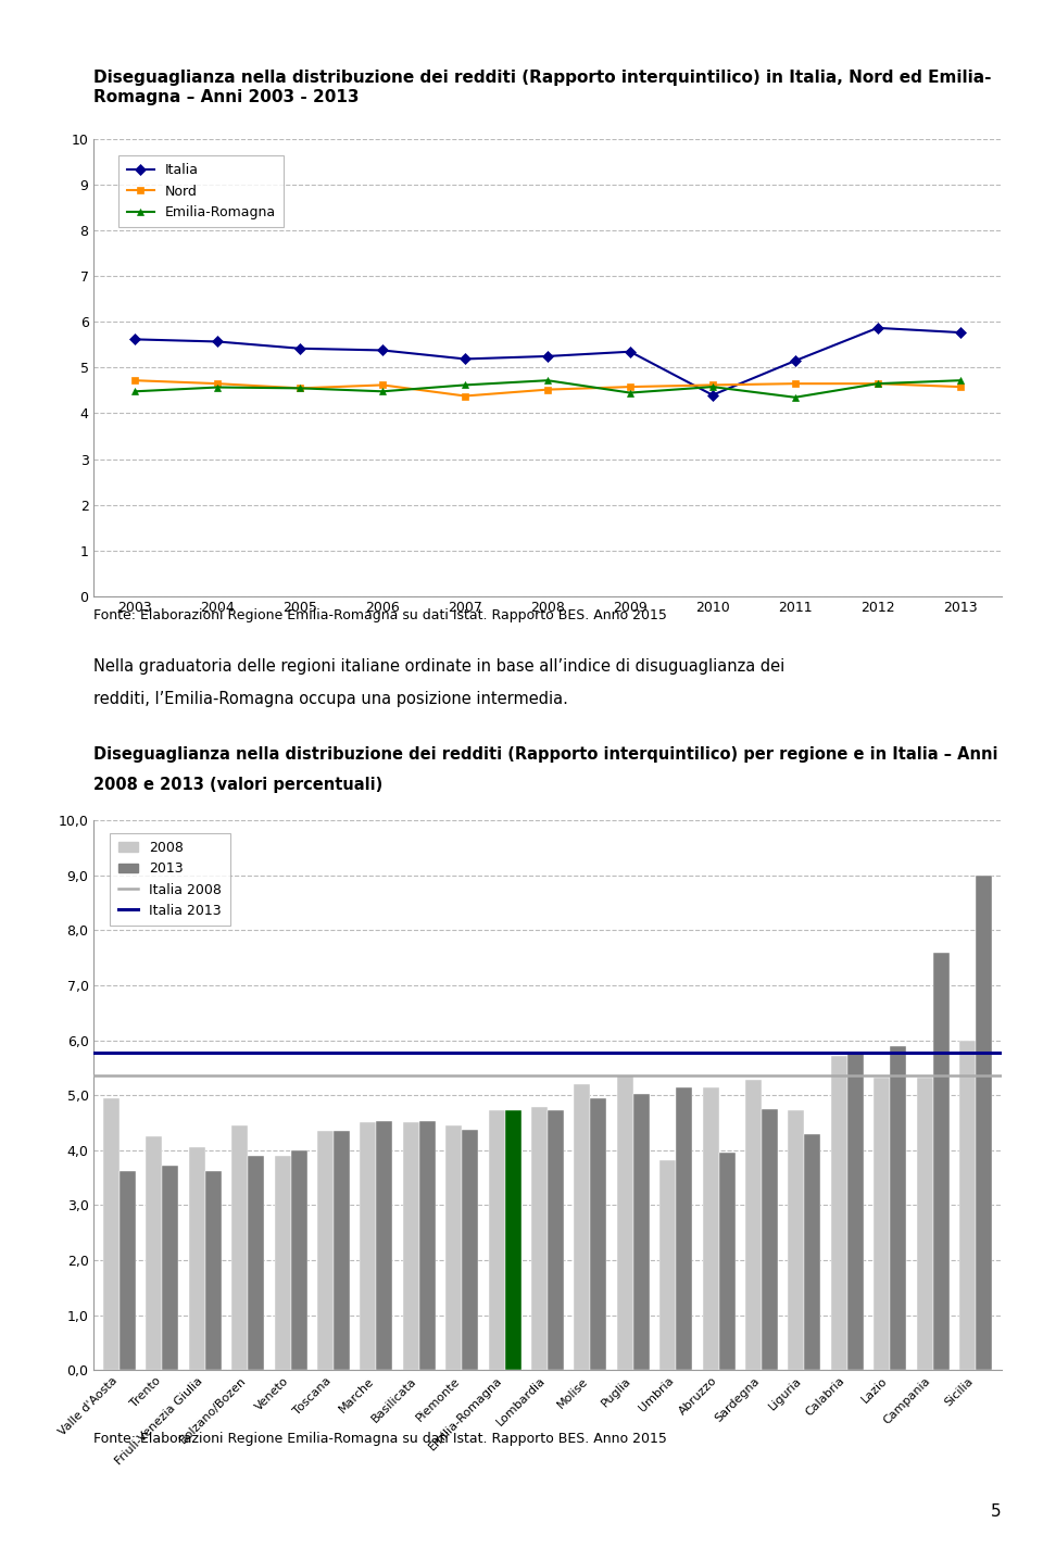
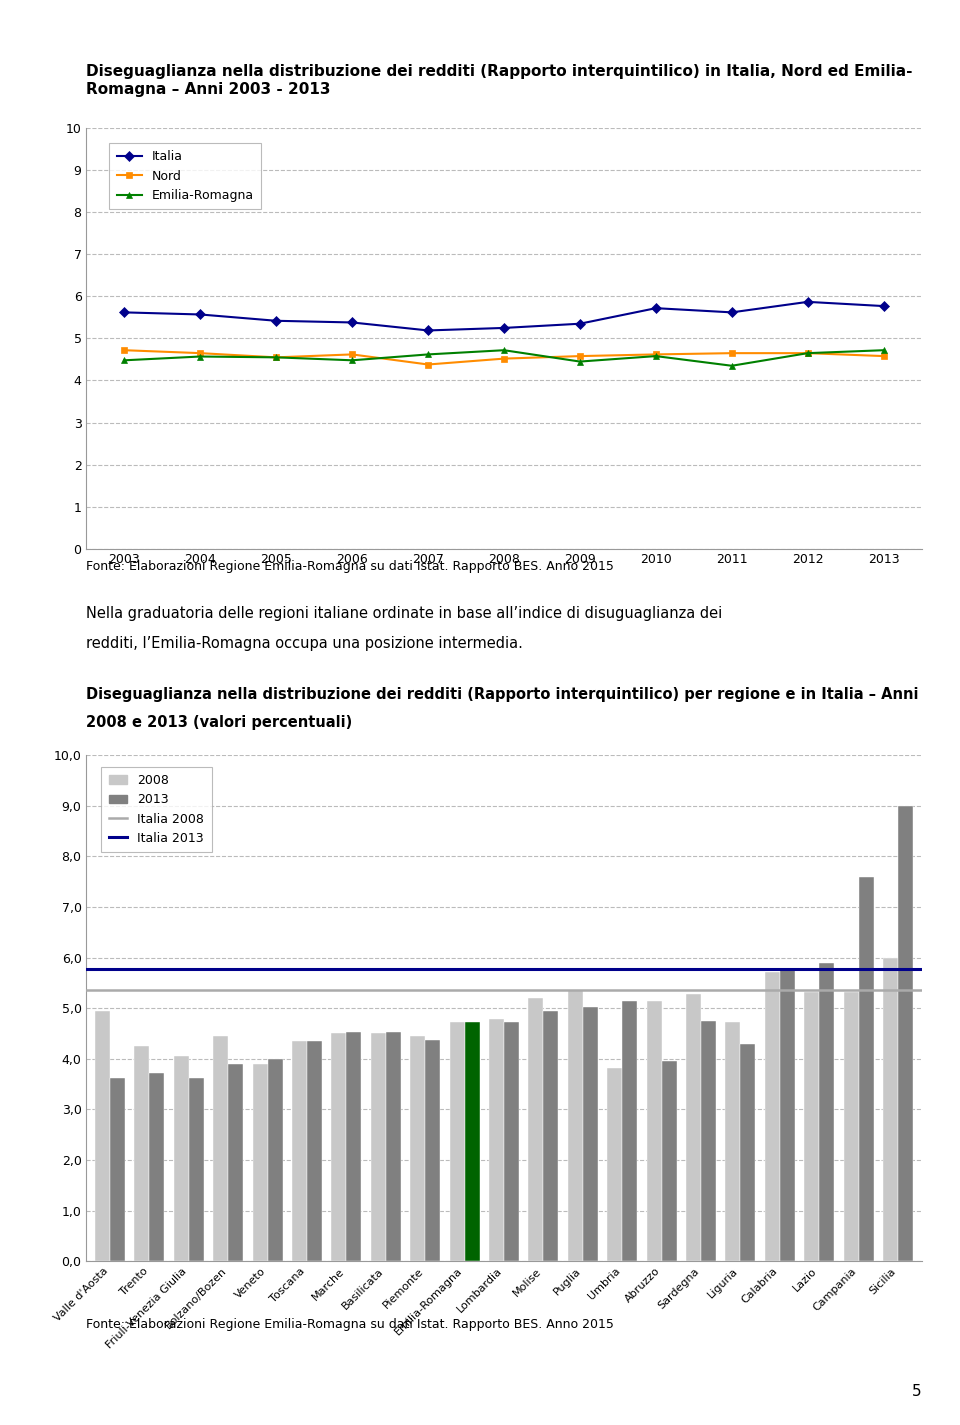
Italia/2010: 4.40 -> 5.72
Italia/2011: 5.15 -> 5.62
